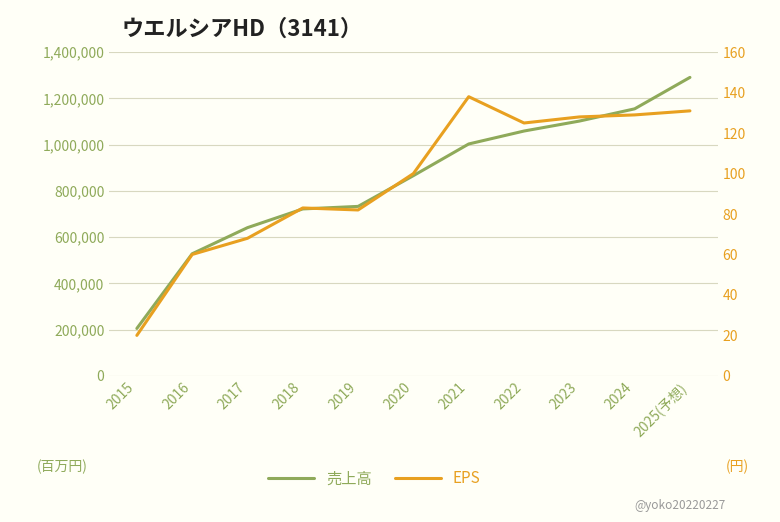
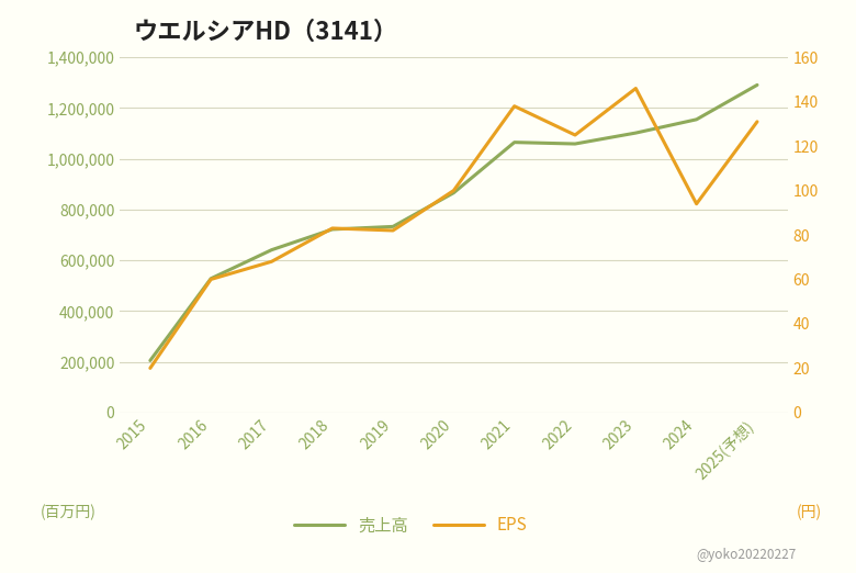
売上高/2021: 1,003,000 -> 1,065,000
EPS/2023: 128 -> 146
EPS/2024: 129 -> 94
